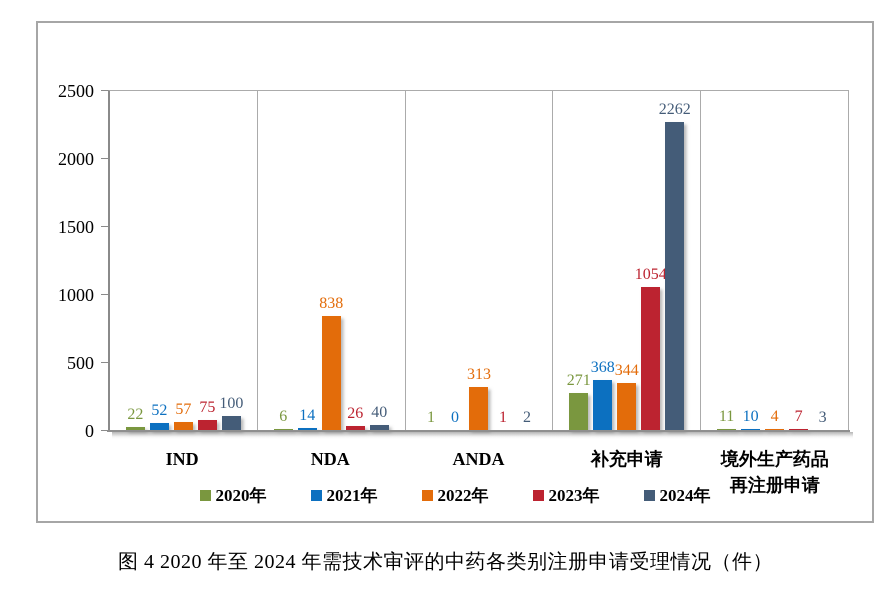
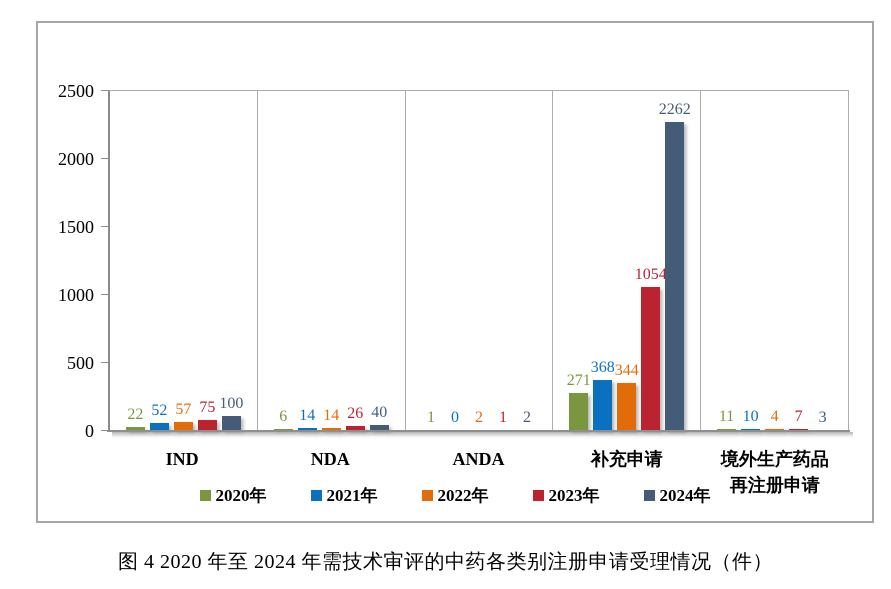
2022年/NDA: 838 -> 14
2022年/ANDA: 313 -> 2
